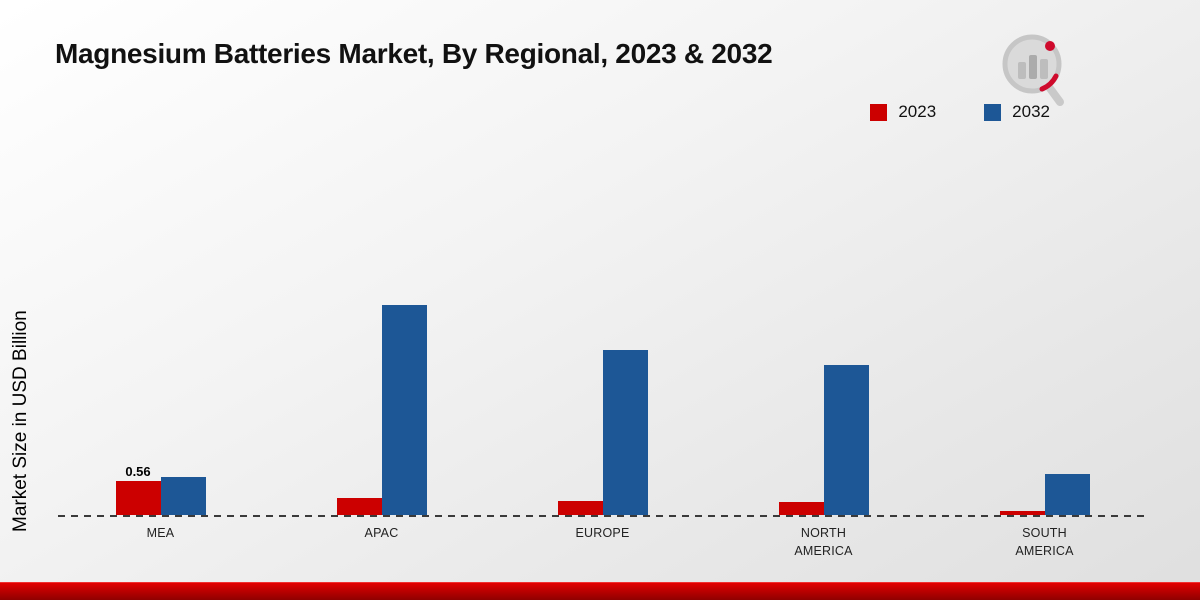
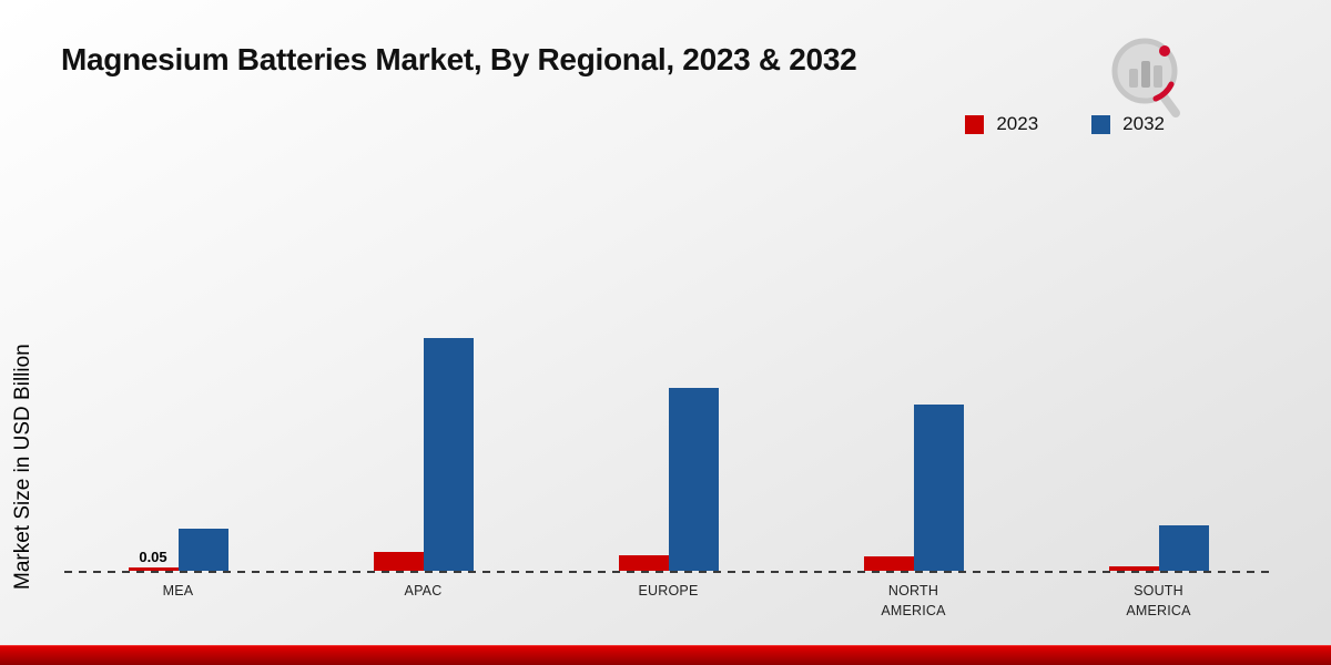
2023/MEA: 0.56 -> 0.05
